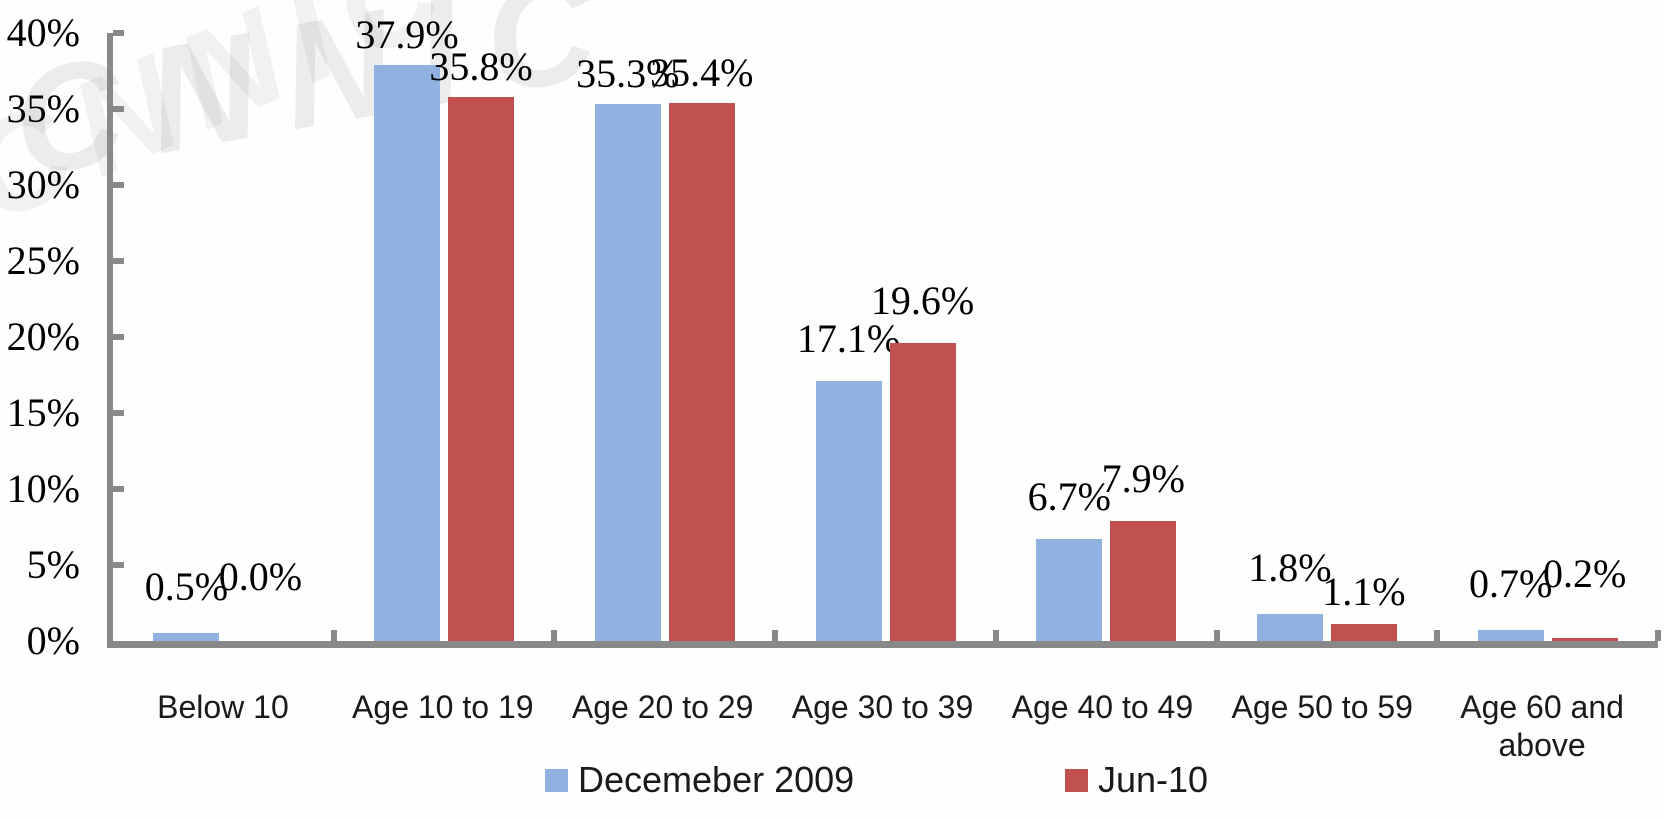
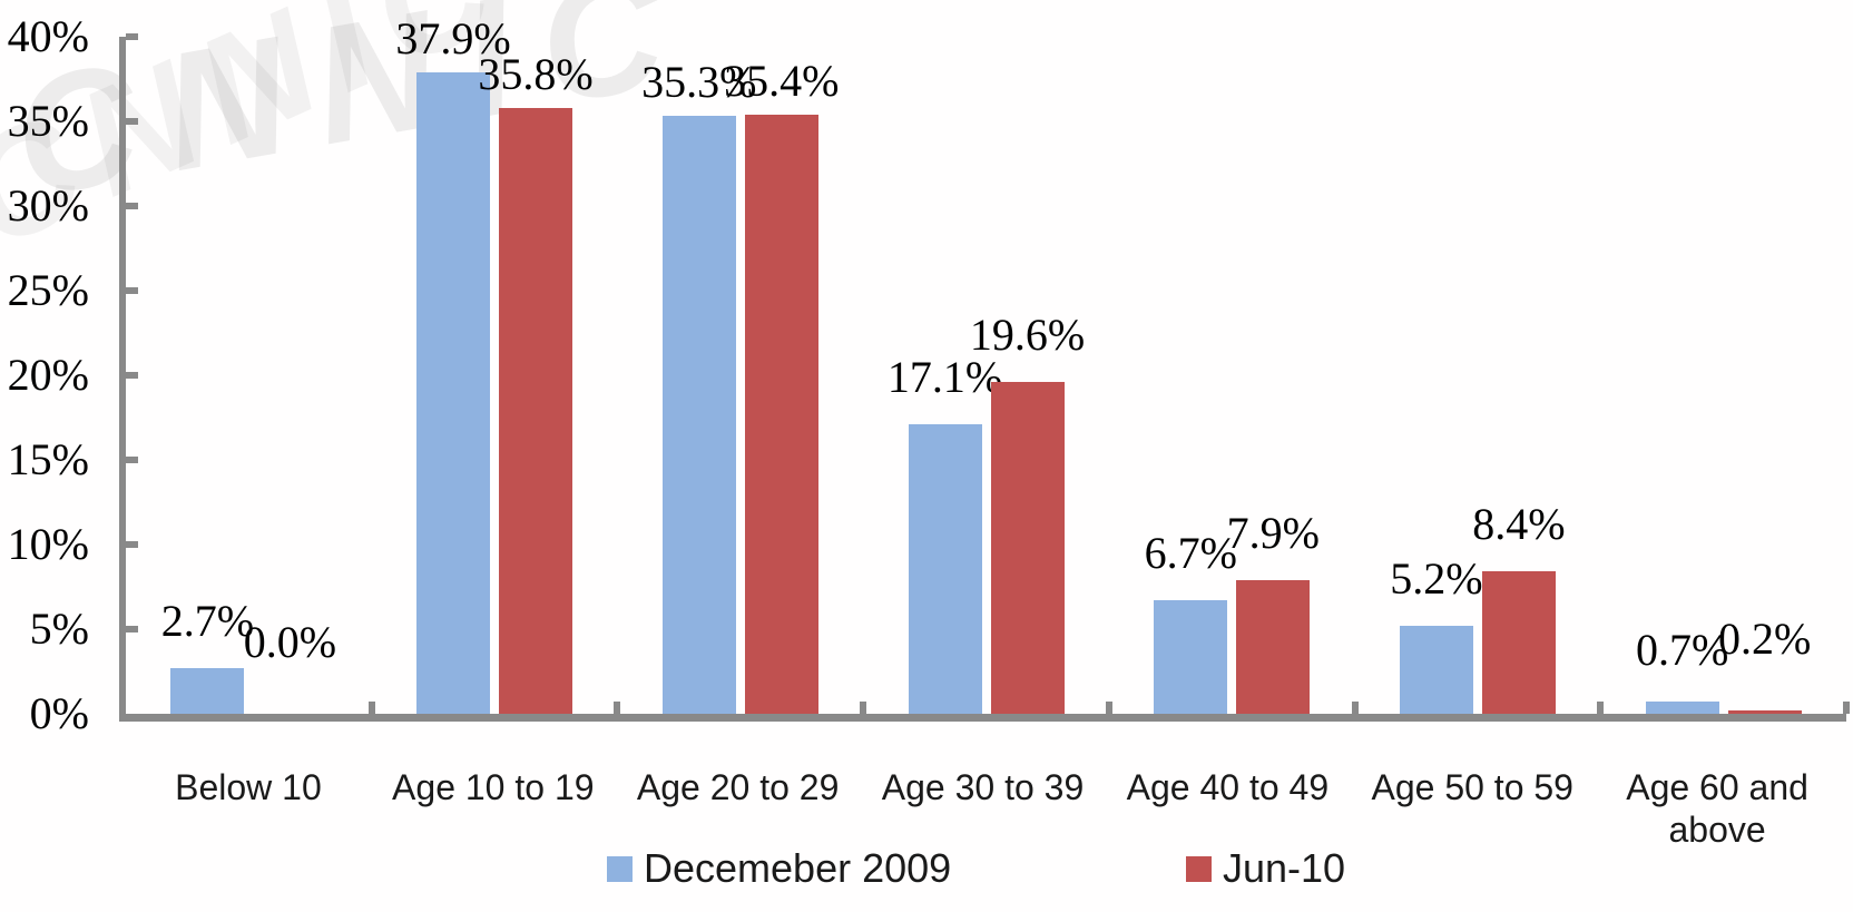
Decemeber 2009/Below 10: 0.5% -> 2.7%
Decemeber 2009/Age 50 to 59: 1.8% -> 5.2%
Jun-10/Age 50 to 59: 1.1% -> 8.4%
